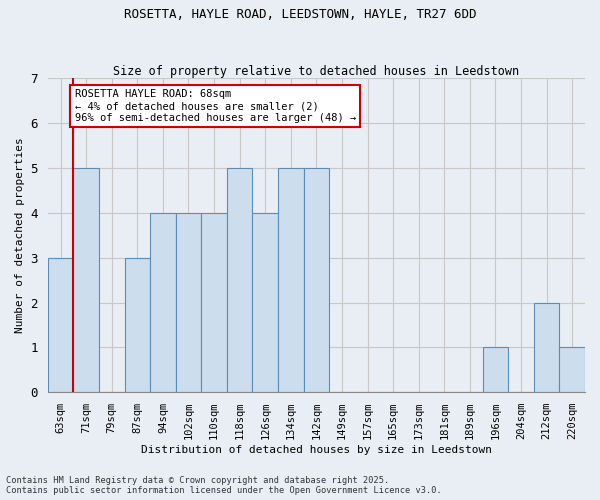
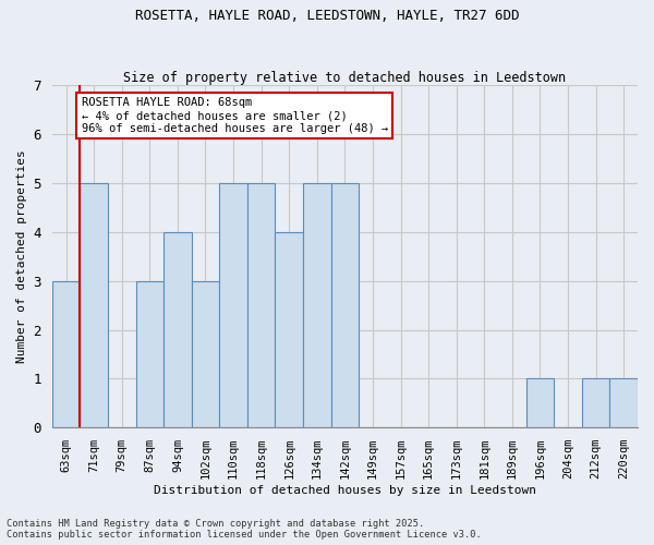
102sqm: 4 -> 3
110sqm: 4 -> 5
212sqm: 2 -> 1
